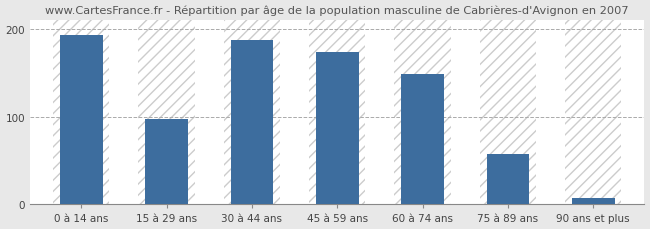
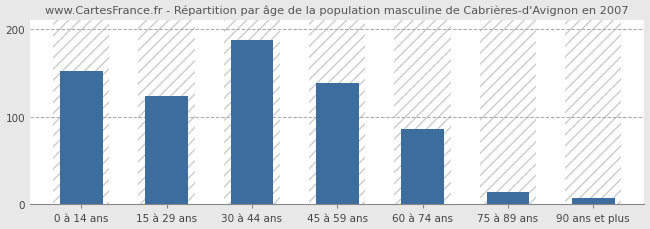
0 à 14 ans: 193 -> 152
15 à 29 ans: 97 -> 124
45 à 59 ans: 173 -> 138
60 à 74 ans: 148 -> 86
75 à 89 ans: 57 -> 14
